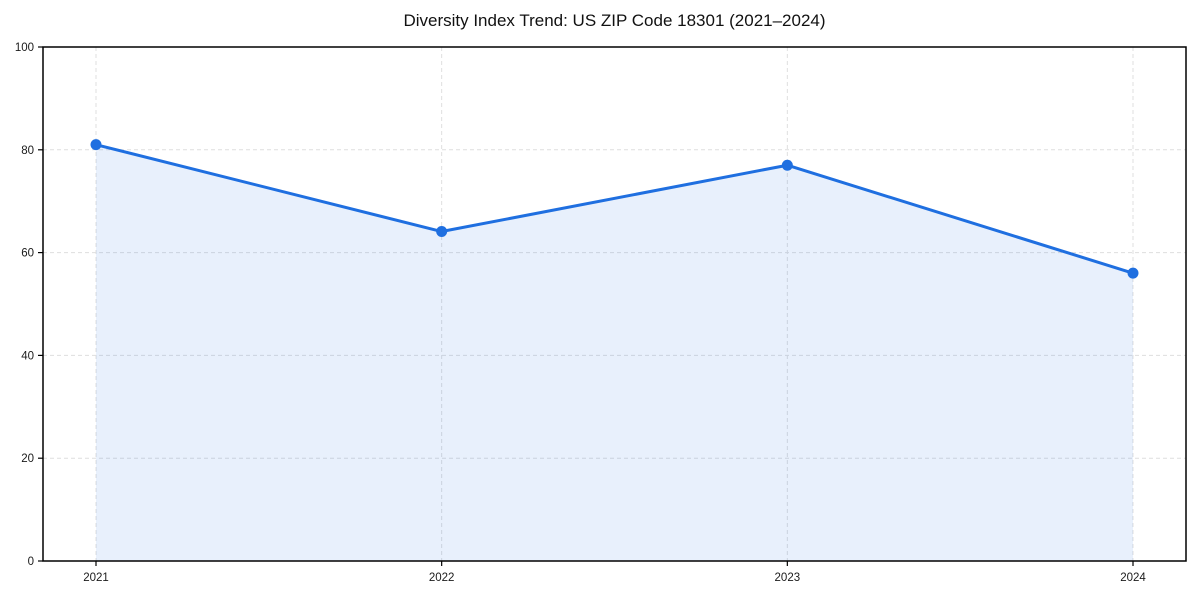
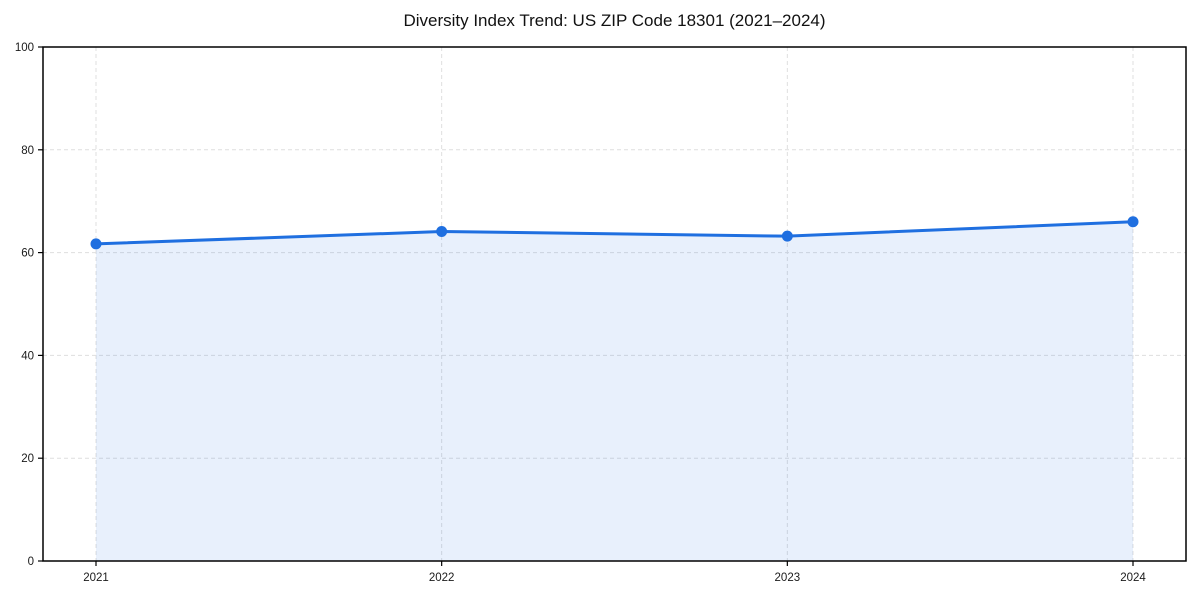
2021: 81 -> 62
2023: 77 -> 63
2024: 56 -> 66
